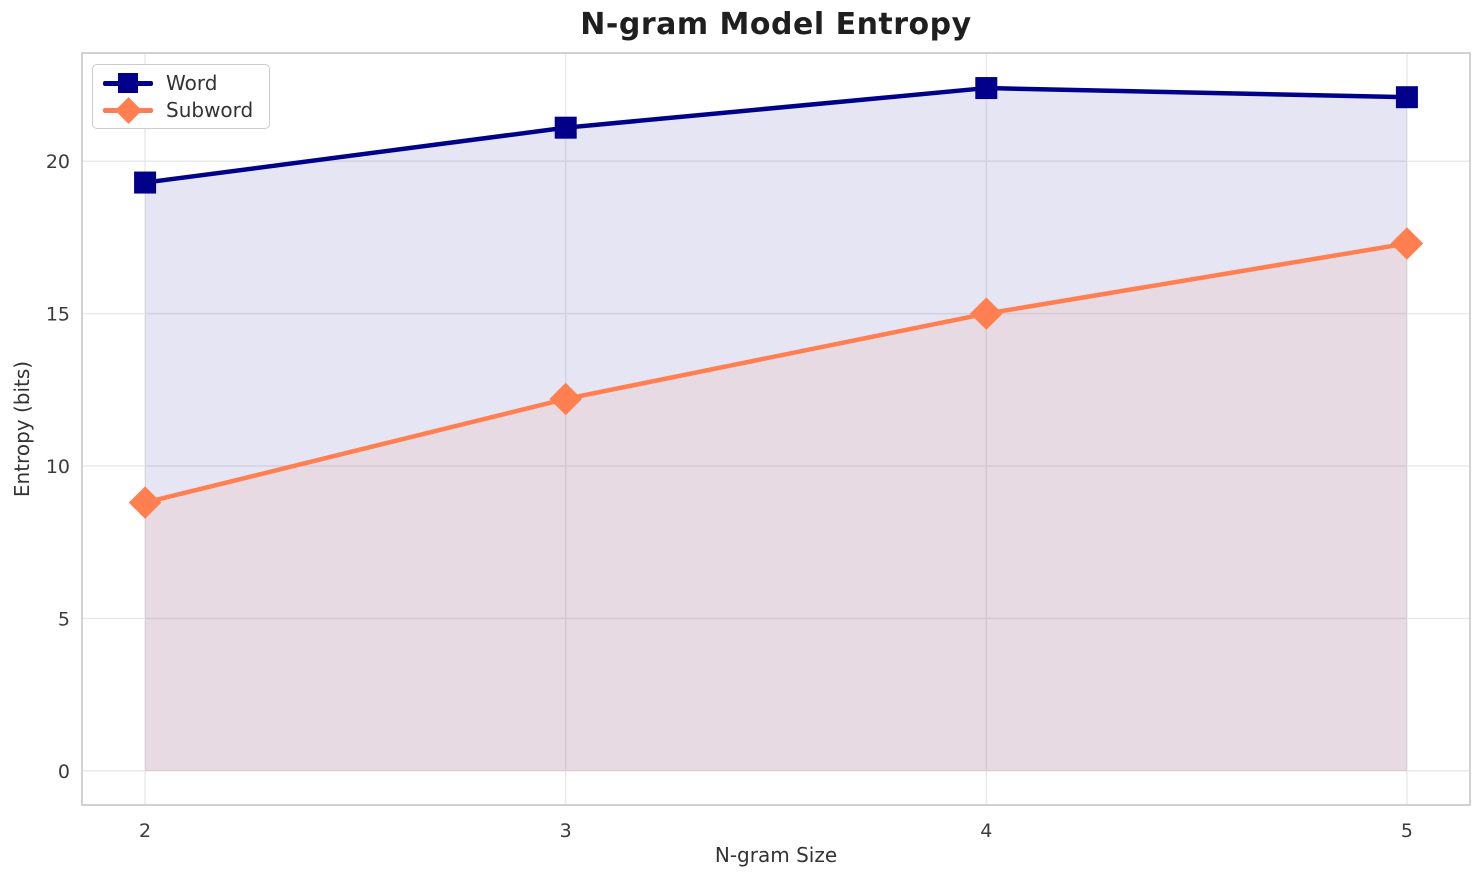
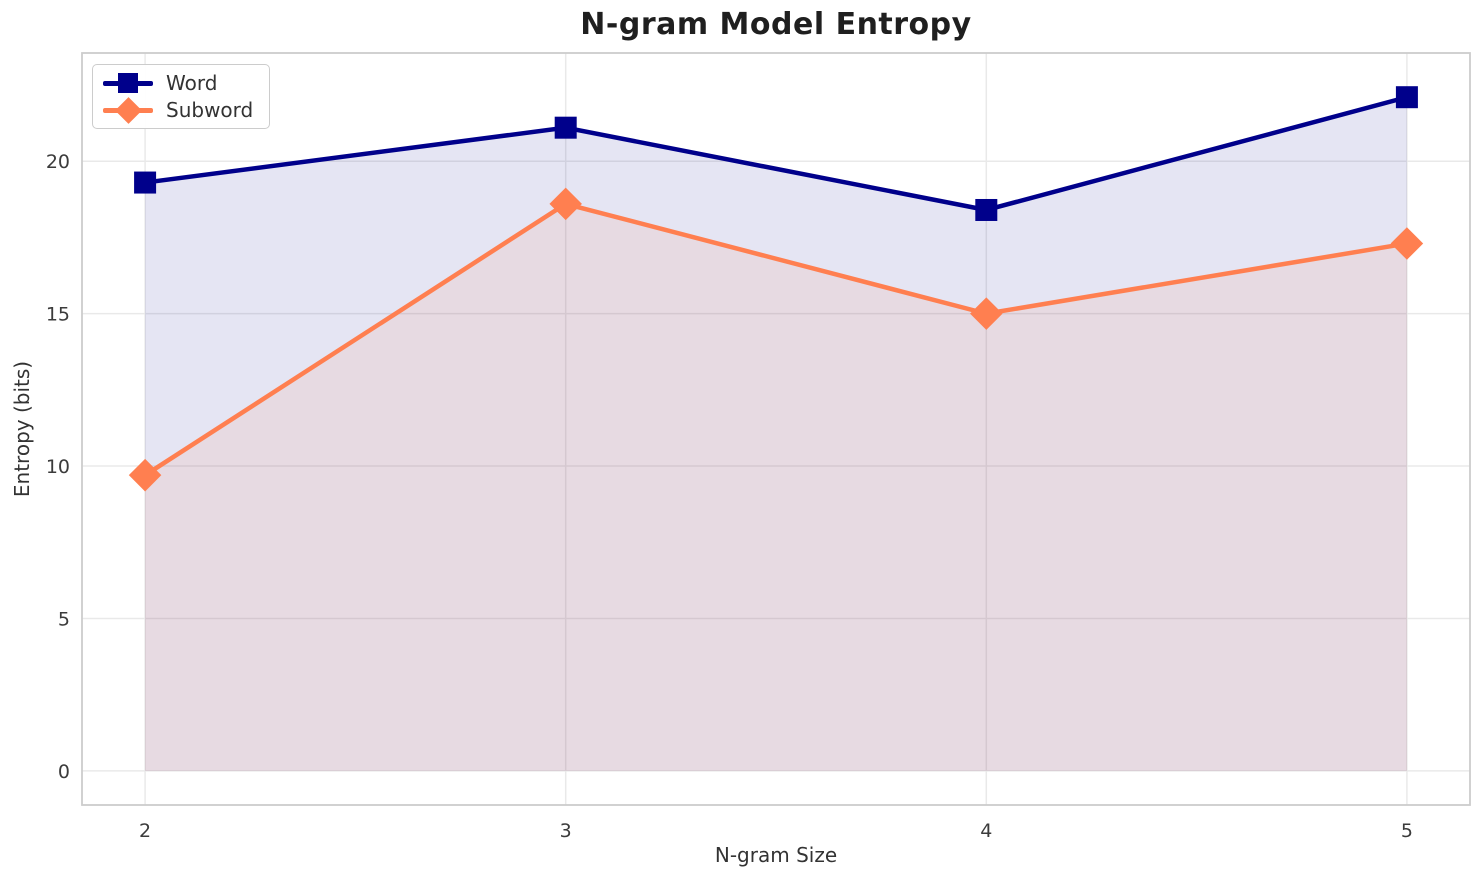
Subword/2: 8.8 -> 9.7
Subword/3: 12.2 -> 18.6
Word/4: 22.4 -> 18.4
